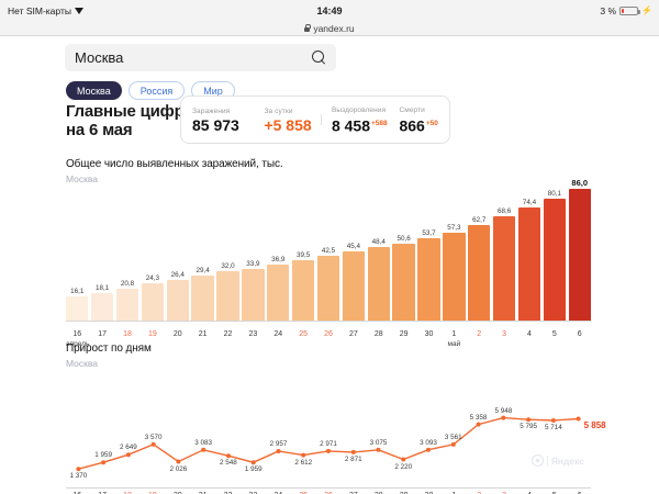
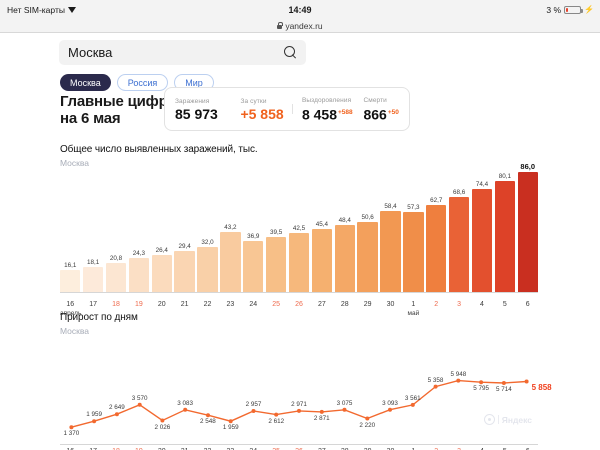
Общее число выявленных заражений, тыс./23: 33,9 -> 43,2
Общее число выявленных заражений, тыс./30: 53,7 -> 58,4
